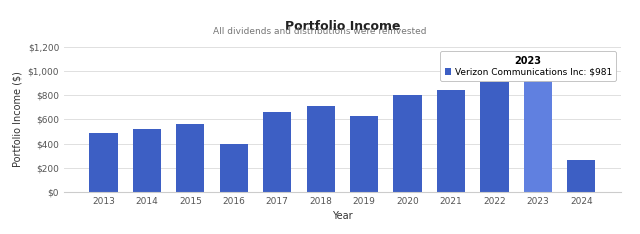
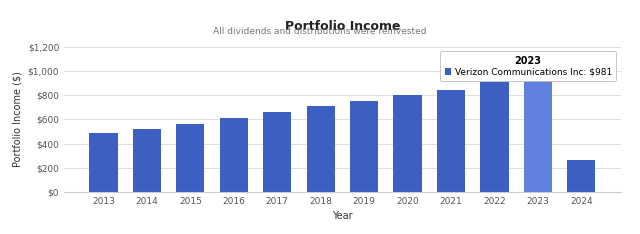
2016: $400 -> $610
2019: $630 -> $750
